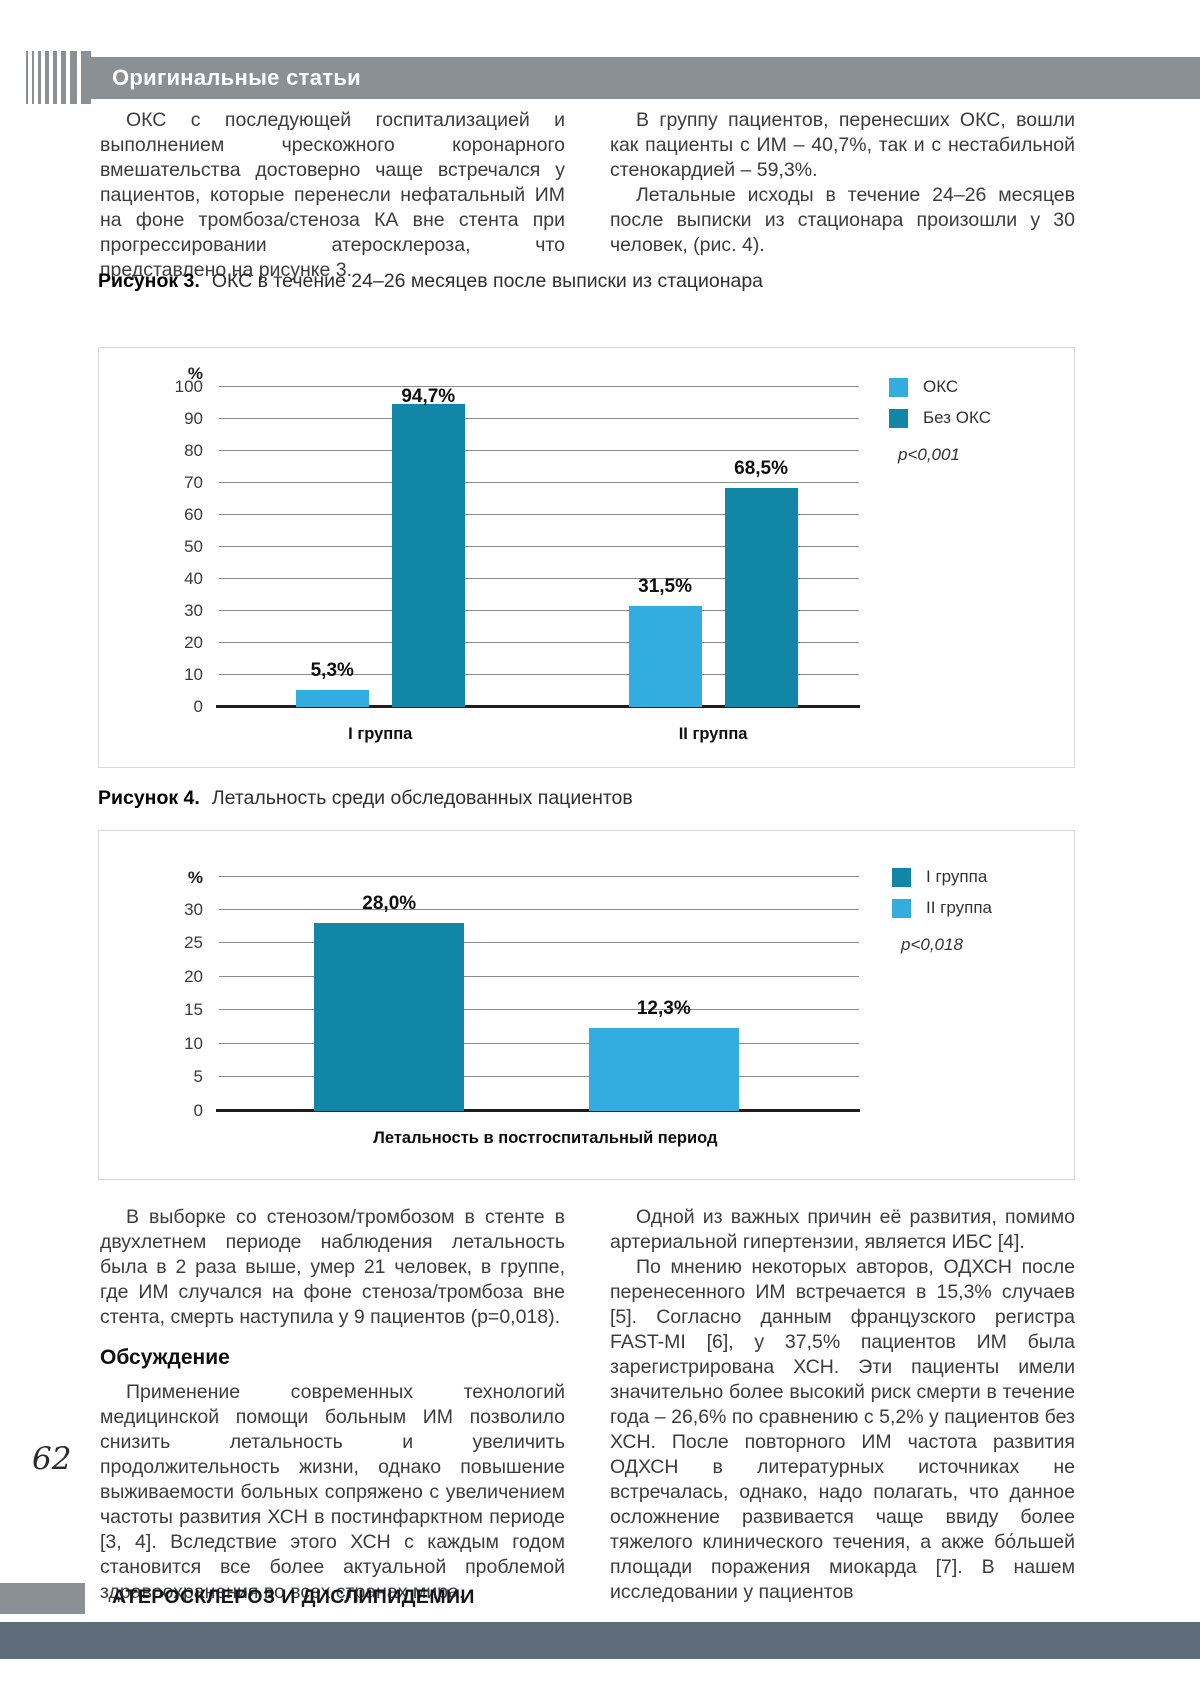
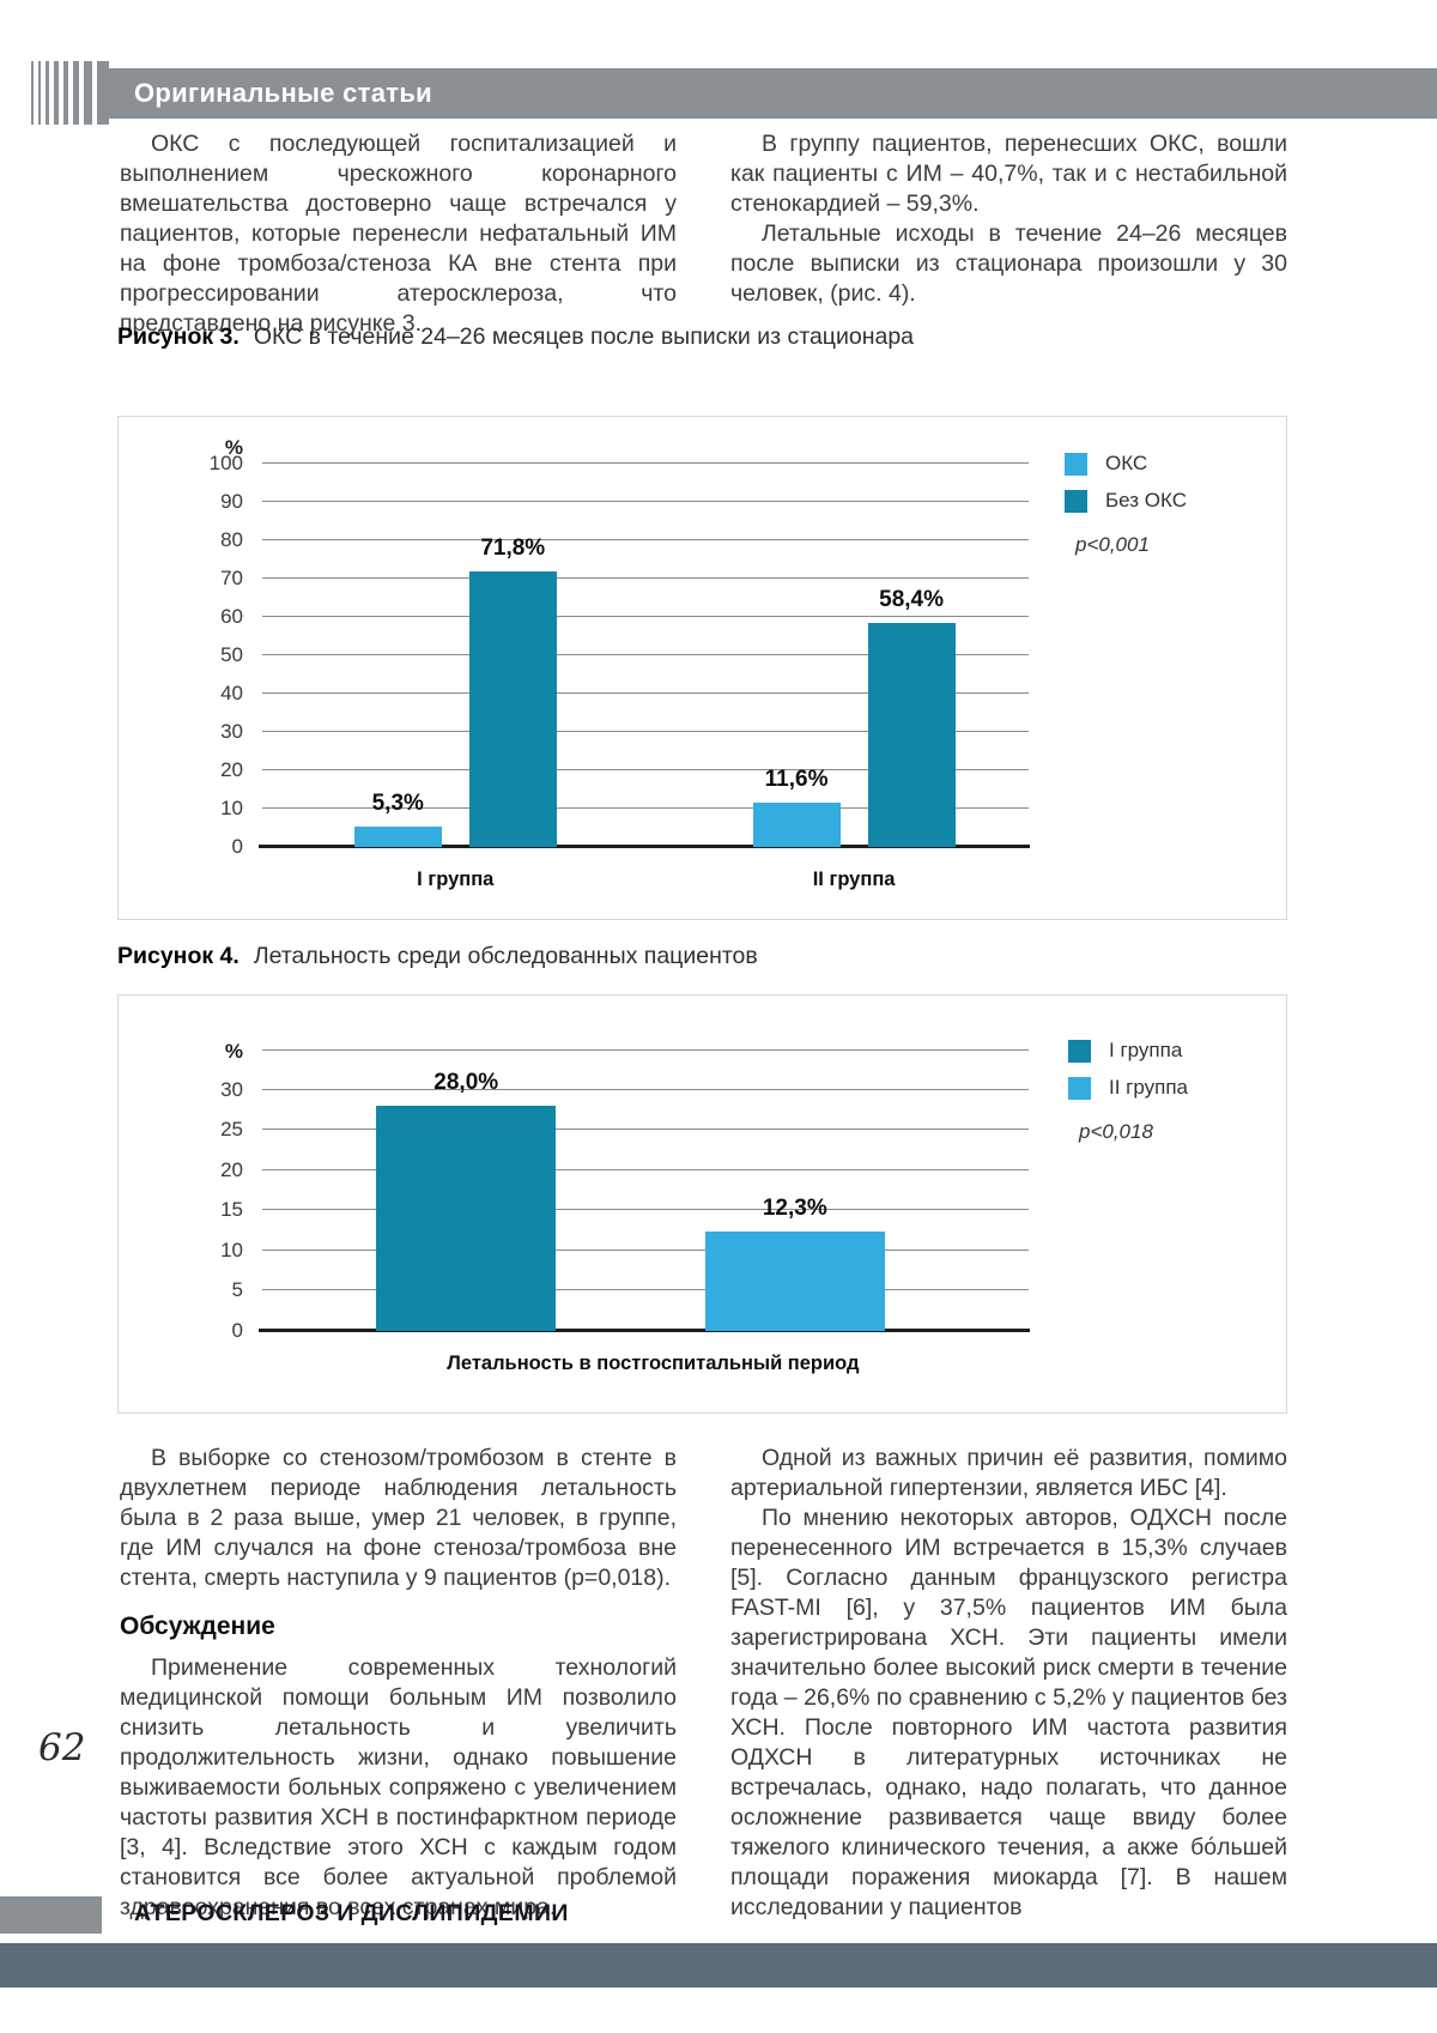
ОКС в течение 24–26 месяцев после выписки из стационара/Без ОКС/I группа: 94,7% -> 71,8%
ОКС в течение 24–26 месяцев после выписки из стационара/ОКС/II группа: 31,5% -> 11,6%
ОКС в течение 24–26 месяцев после выписки из стационара/Без ОКС/II группа: 68,5% -> 58,4%
